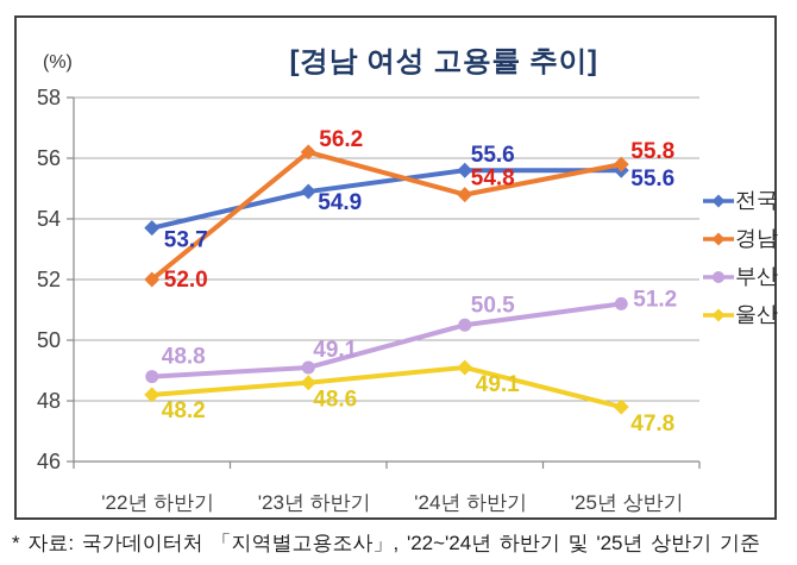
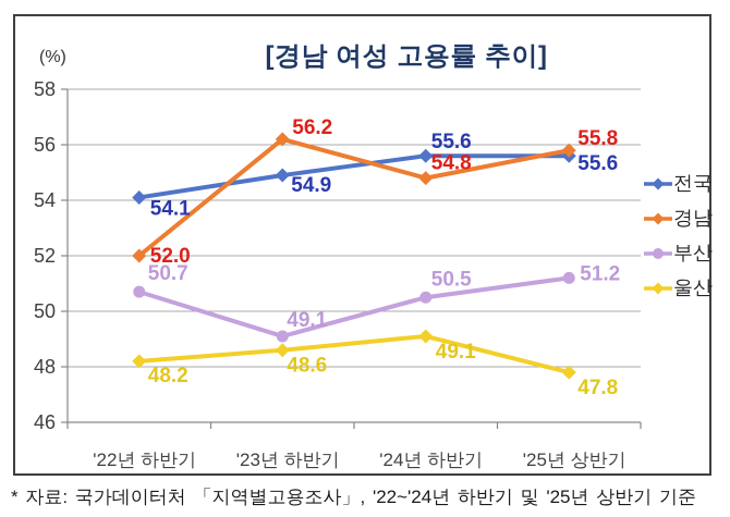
전국/'22년 하반기: 53.7 -> 54.1
부산/'22년 하반기: 48.8 -> 50.7
